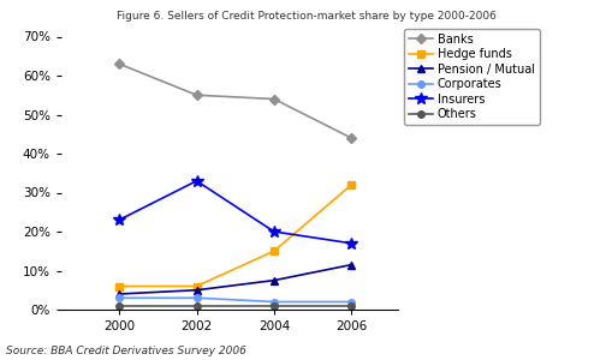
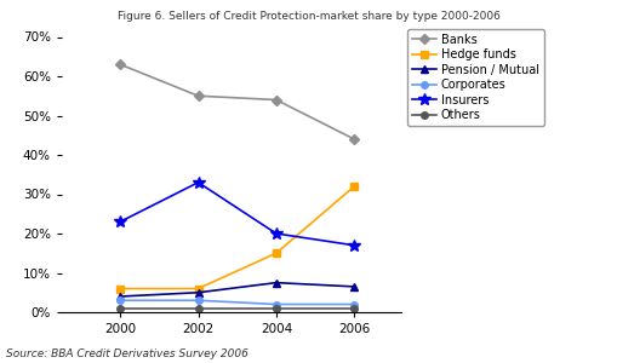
Pension / Mutual/2006: 11.5% -> 6.5%
